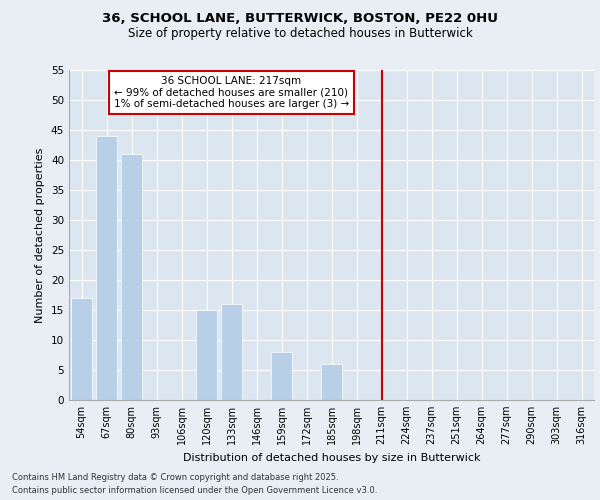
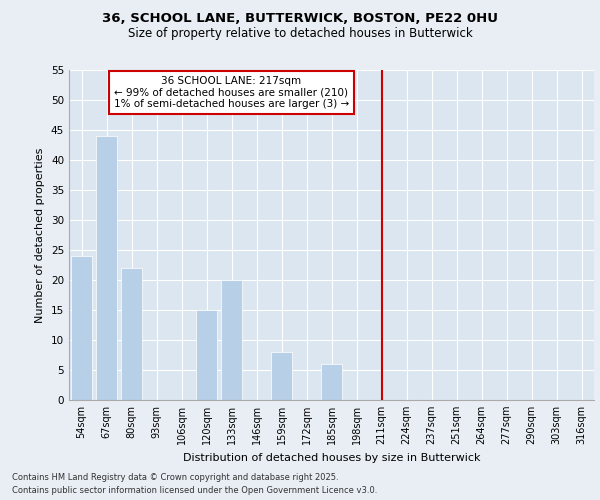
54sqm: 17 -> 24
80sqm: 41 -> 22
133sqm: 16 -> 20
